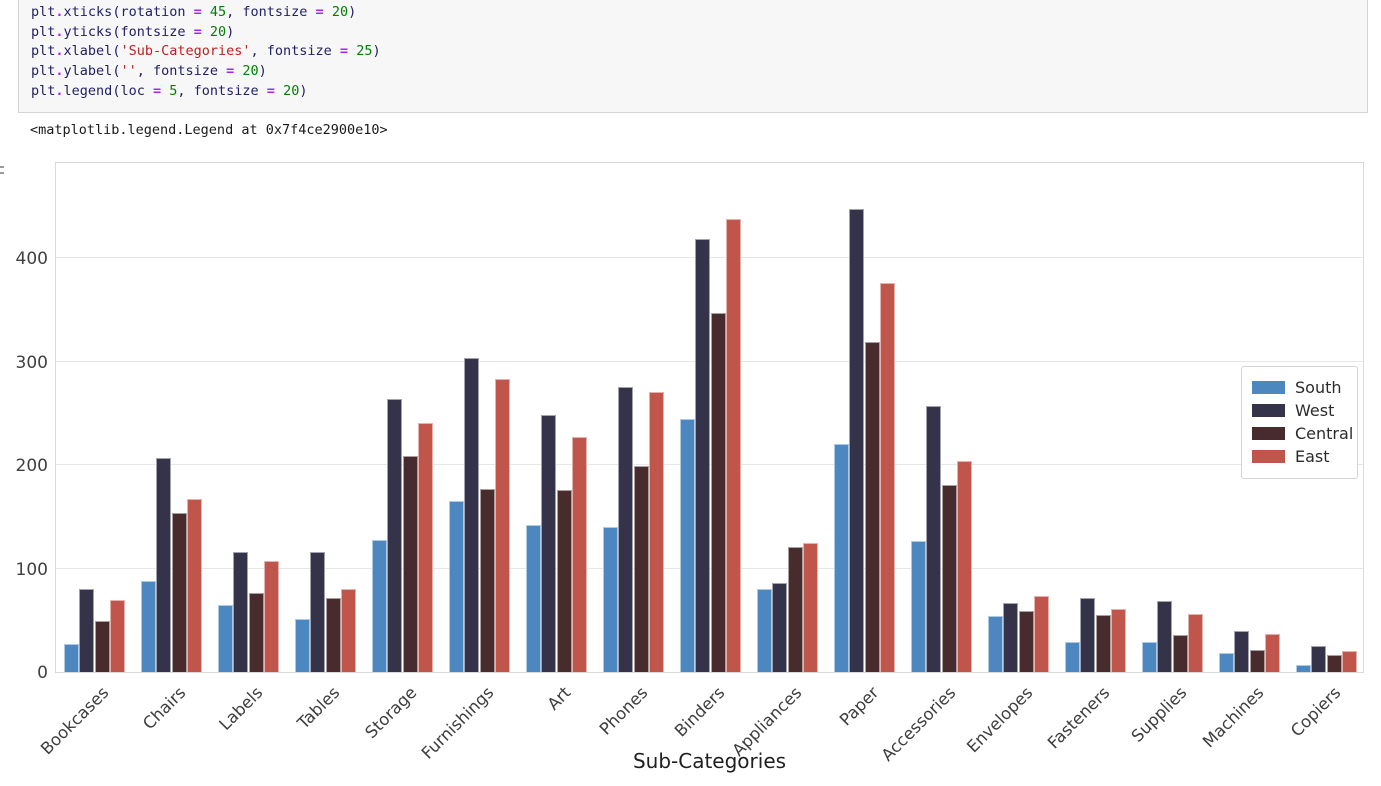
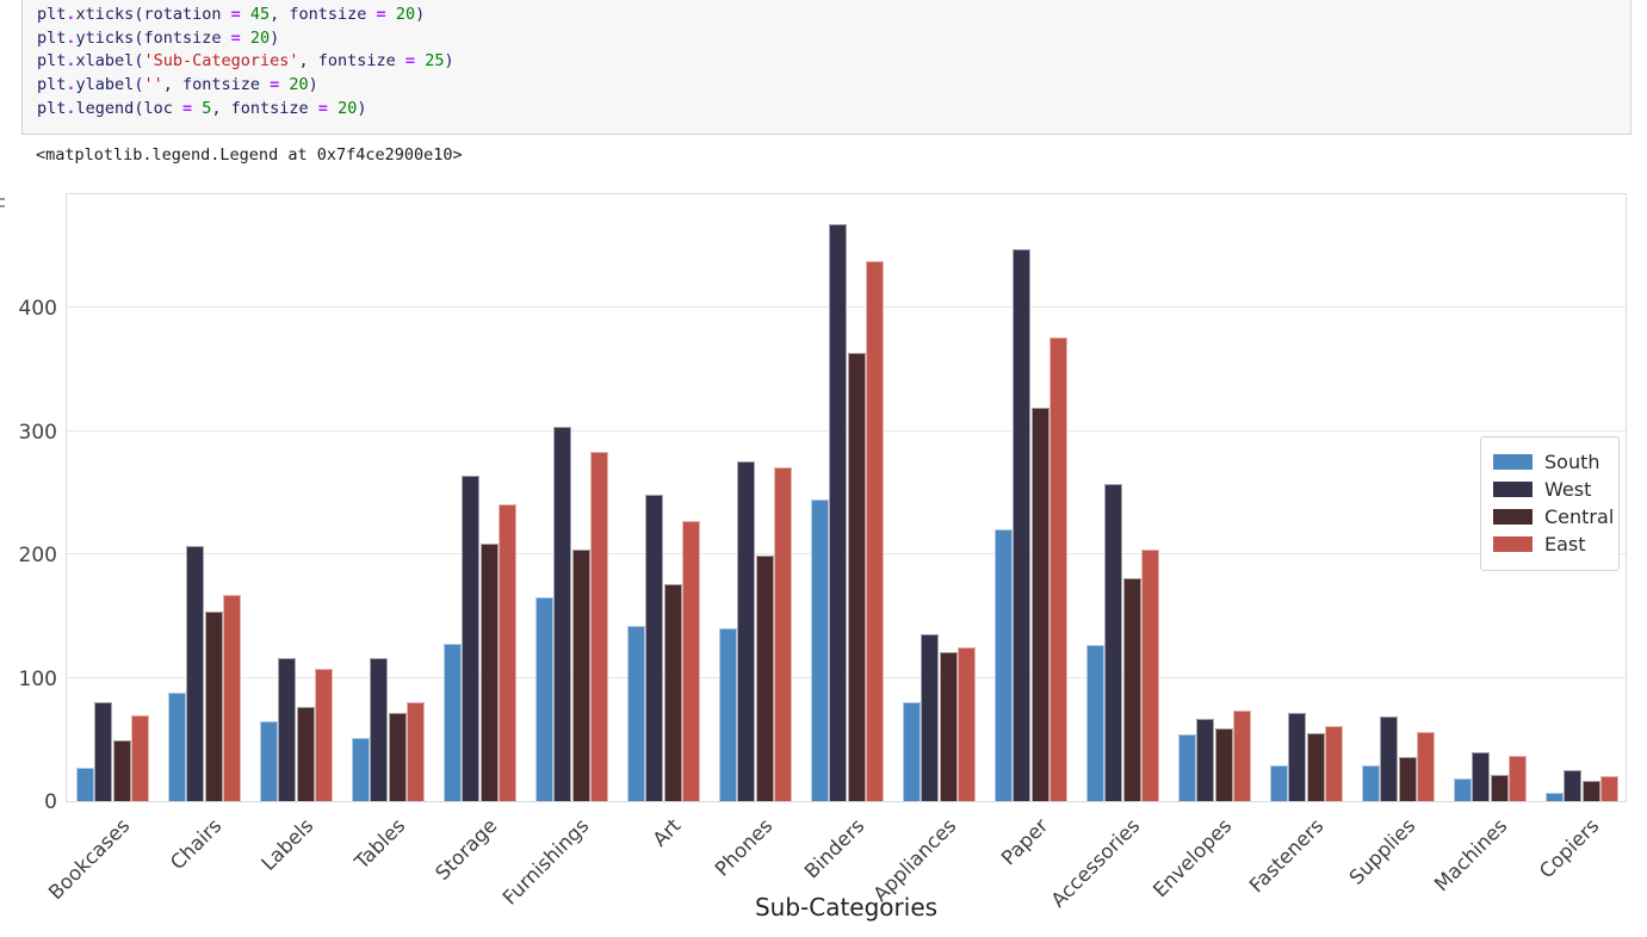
Central/Furnishings: 177 -> 204
West/Binders: 419 -> 468
Central/Binders: 347 -> 364
West/Appliances: 86 -> 135
